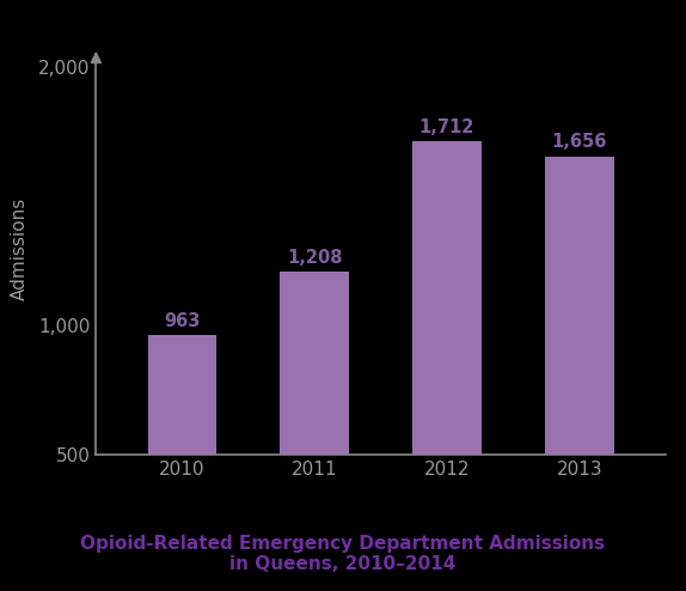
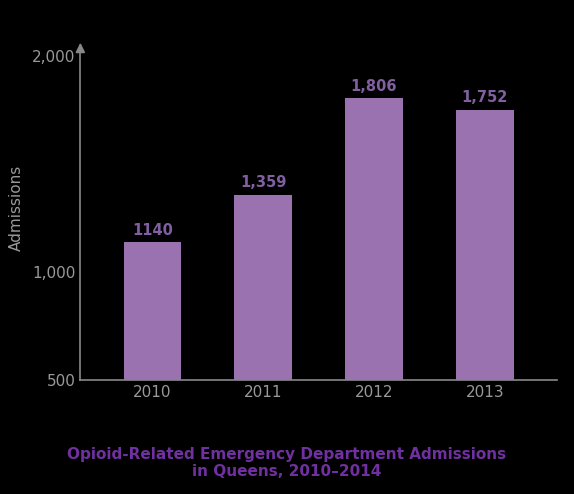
2010: 963 -> 1140
2011: 1,208 -> 1,359
2012: 1,712 -> 1,806
2013: 1,656 -> 1,752
